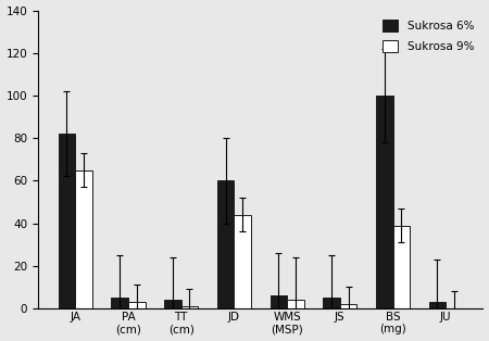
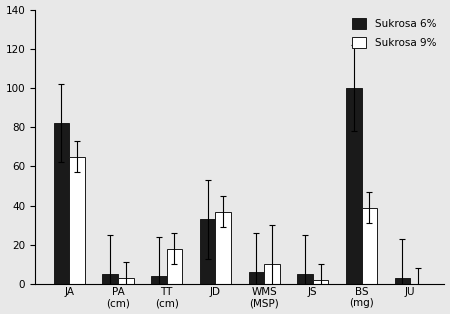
Sukrosa 9%/TT (cm): 1 -> 18
Sukrosa 6%/JD: 60 -> 33
Sukrosa 9%/JD: 44 -> 37
Sukrosa 9%/WMS (MSP): 4 -> 10
